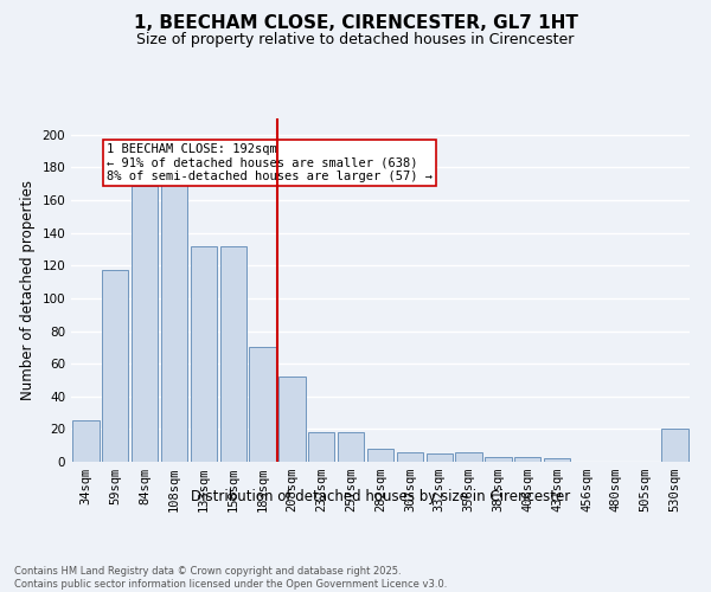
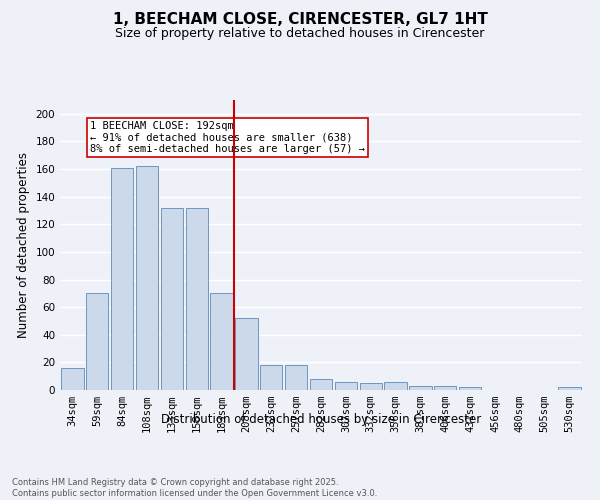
34sqm: 25 -> 16
59sqm: 117 -> 70
84sqm: 169 -> 161
108sqm: 170 -> 162
530sqm: 20 -> 2
